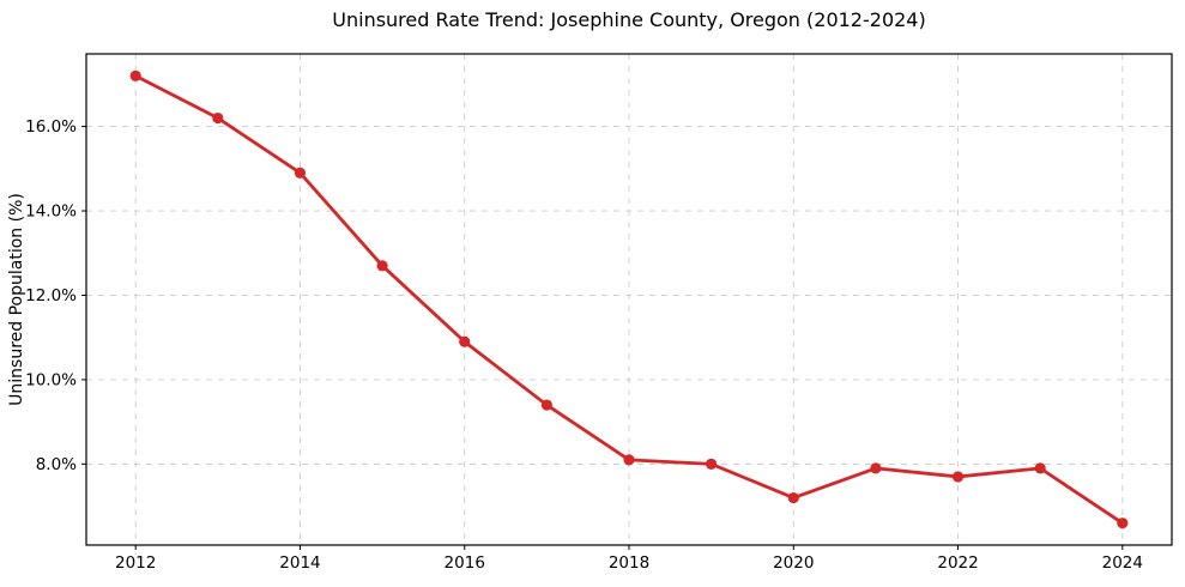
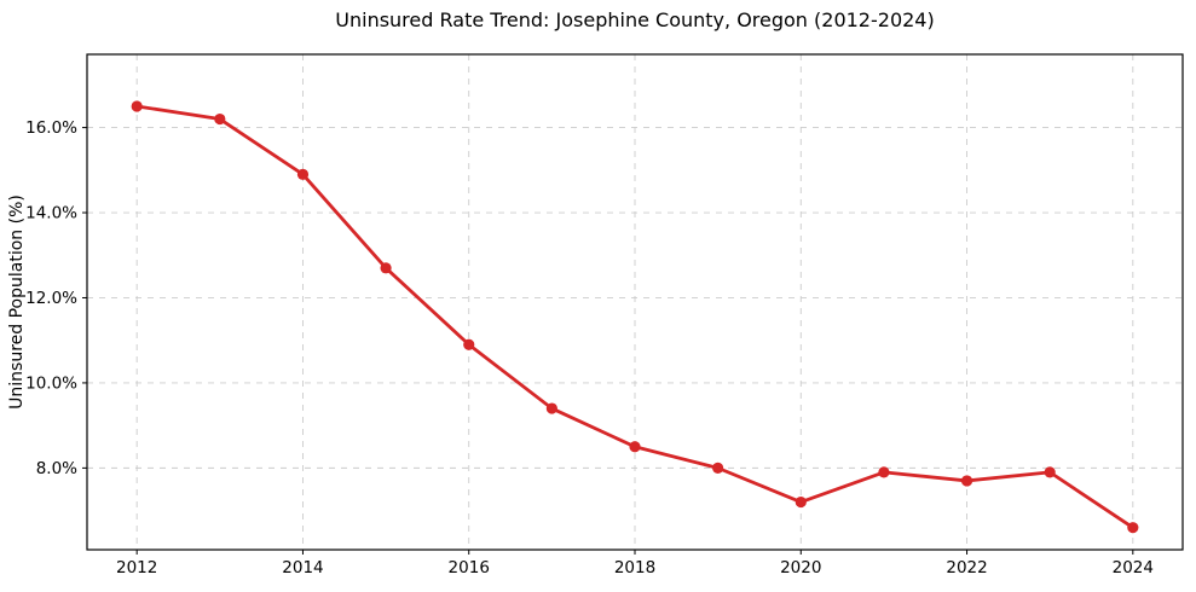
2012: 17.2% -> 16.5%
2018: 8.1% -> 8.5%
